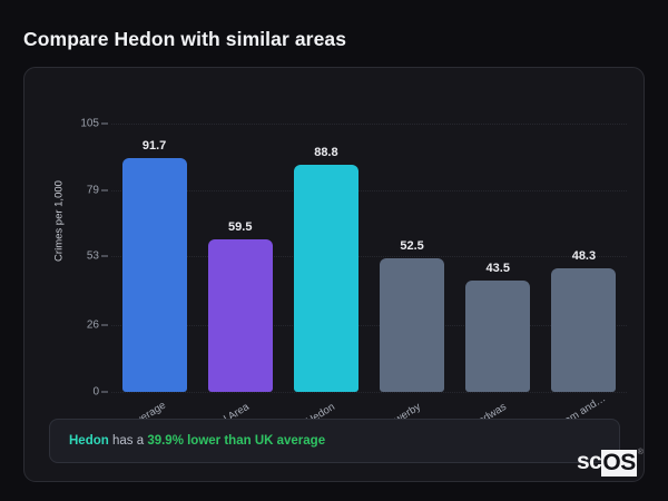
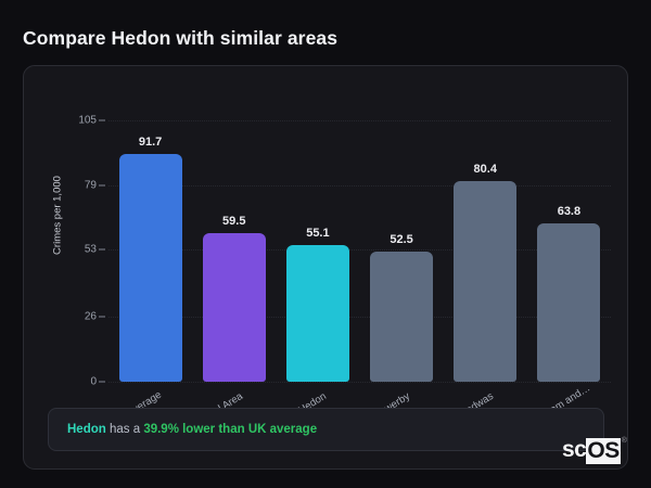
Hedon: 88.8 -> 55.1
Bedwas: 43.5 -> 80.4
Lenham and…: 48.3 -> 63.8
